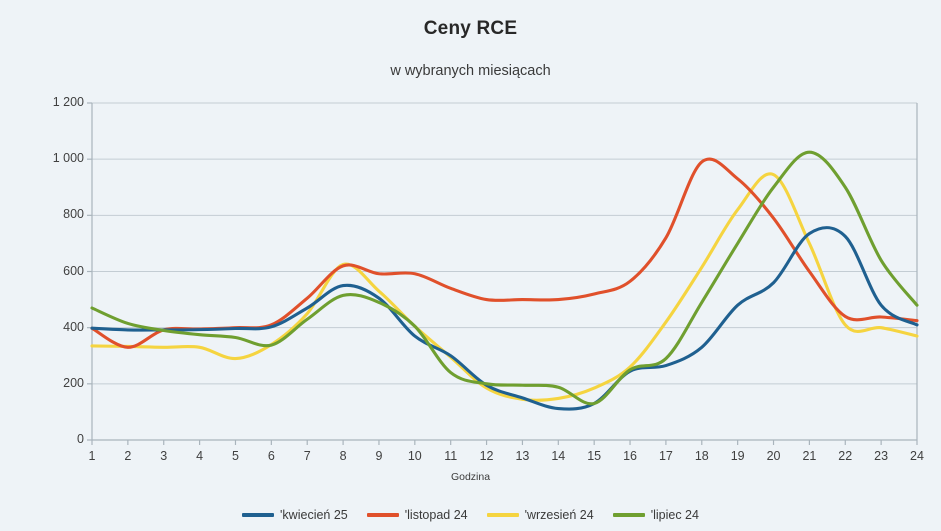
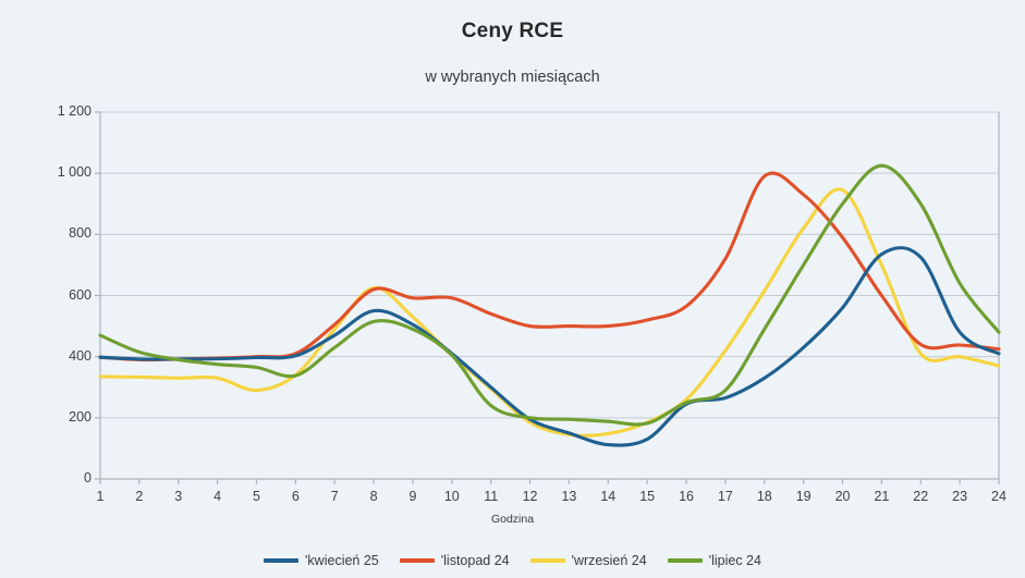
'listopad 24/2: 330 -> 390
'wrzesień 24/7: 450 -> 490
'kwiecień 25/10: 370 -> 410
'lipiec 24/15: 130 -> 180
'kwiecień 25/19: 480 -> 430
